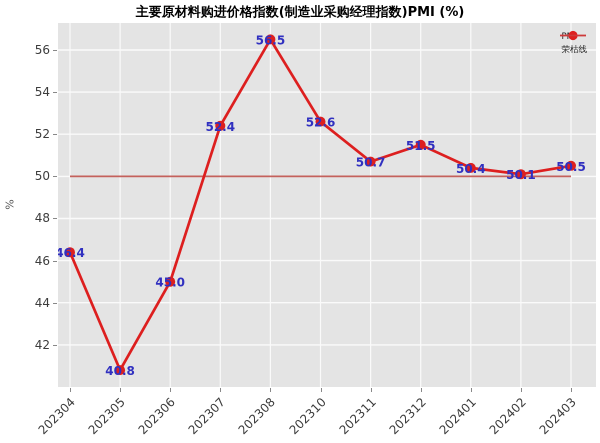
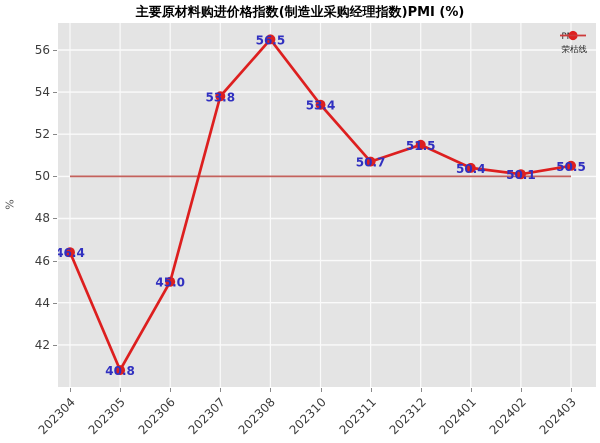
202307: 52.4 -> 53.8
202310: 52.6 -> 53.4
